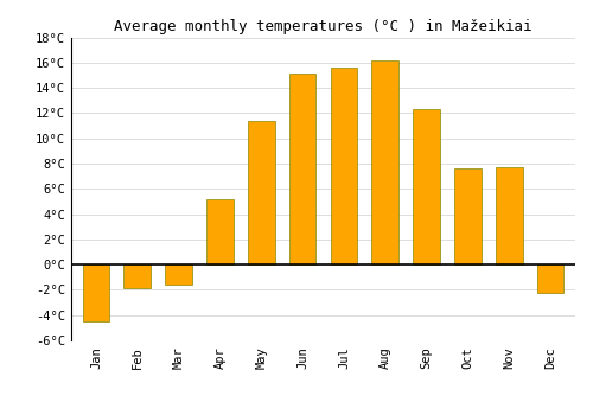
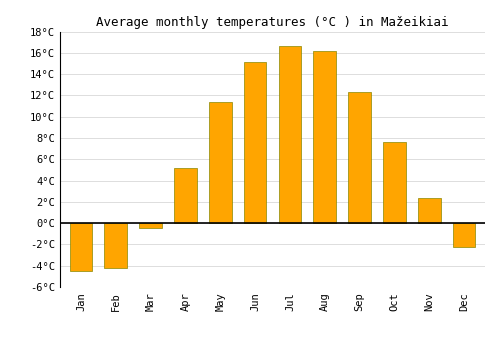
Feb: -1.9°C -> -4.2°C
Mar: -1.6°C -> -0.5°C
Jul: 15.6°C -> 16.6°C
Nov: 7.7°C -> 2.4°C
